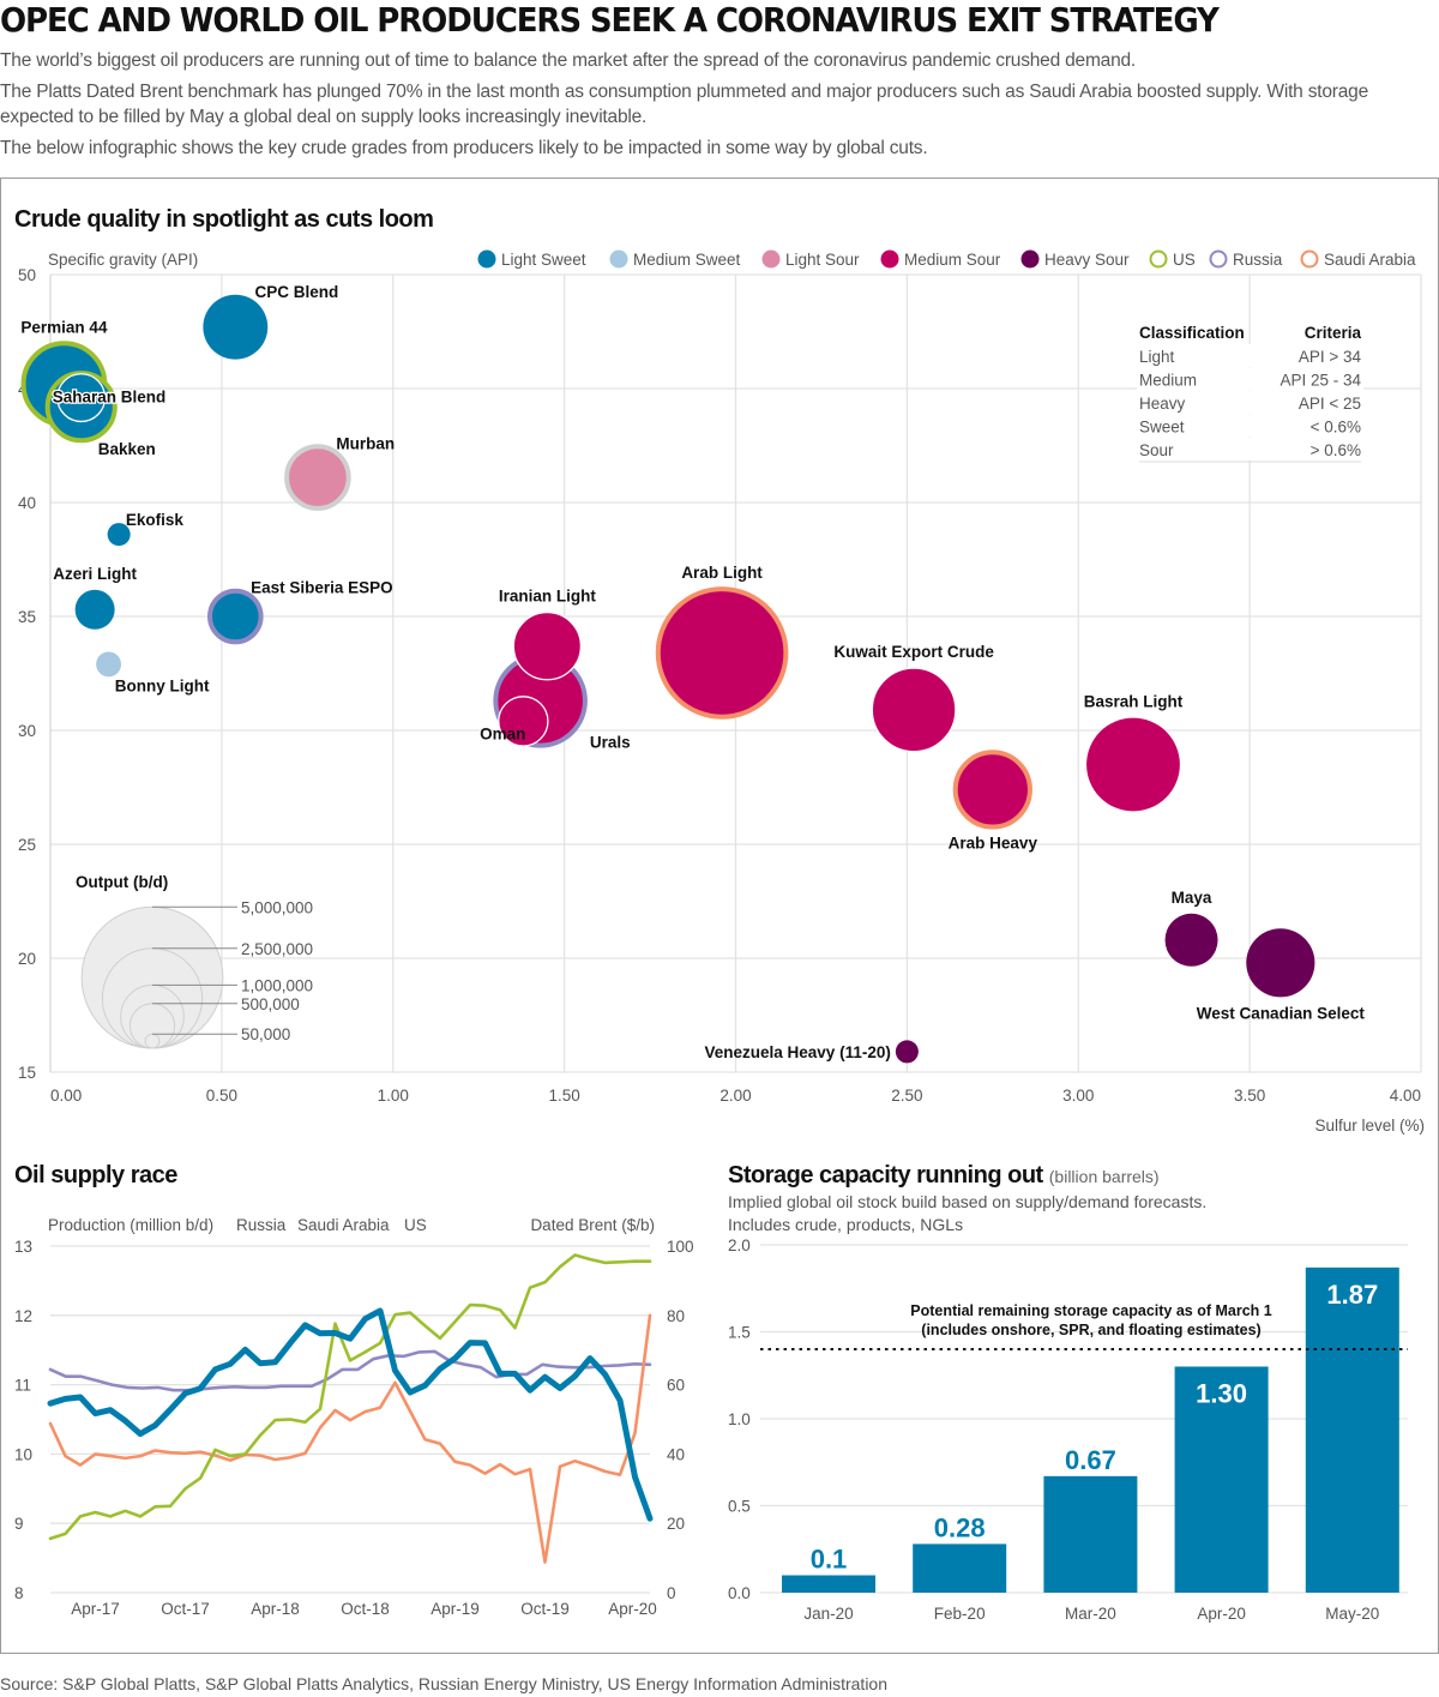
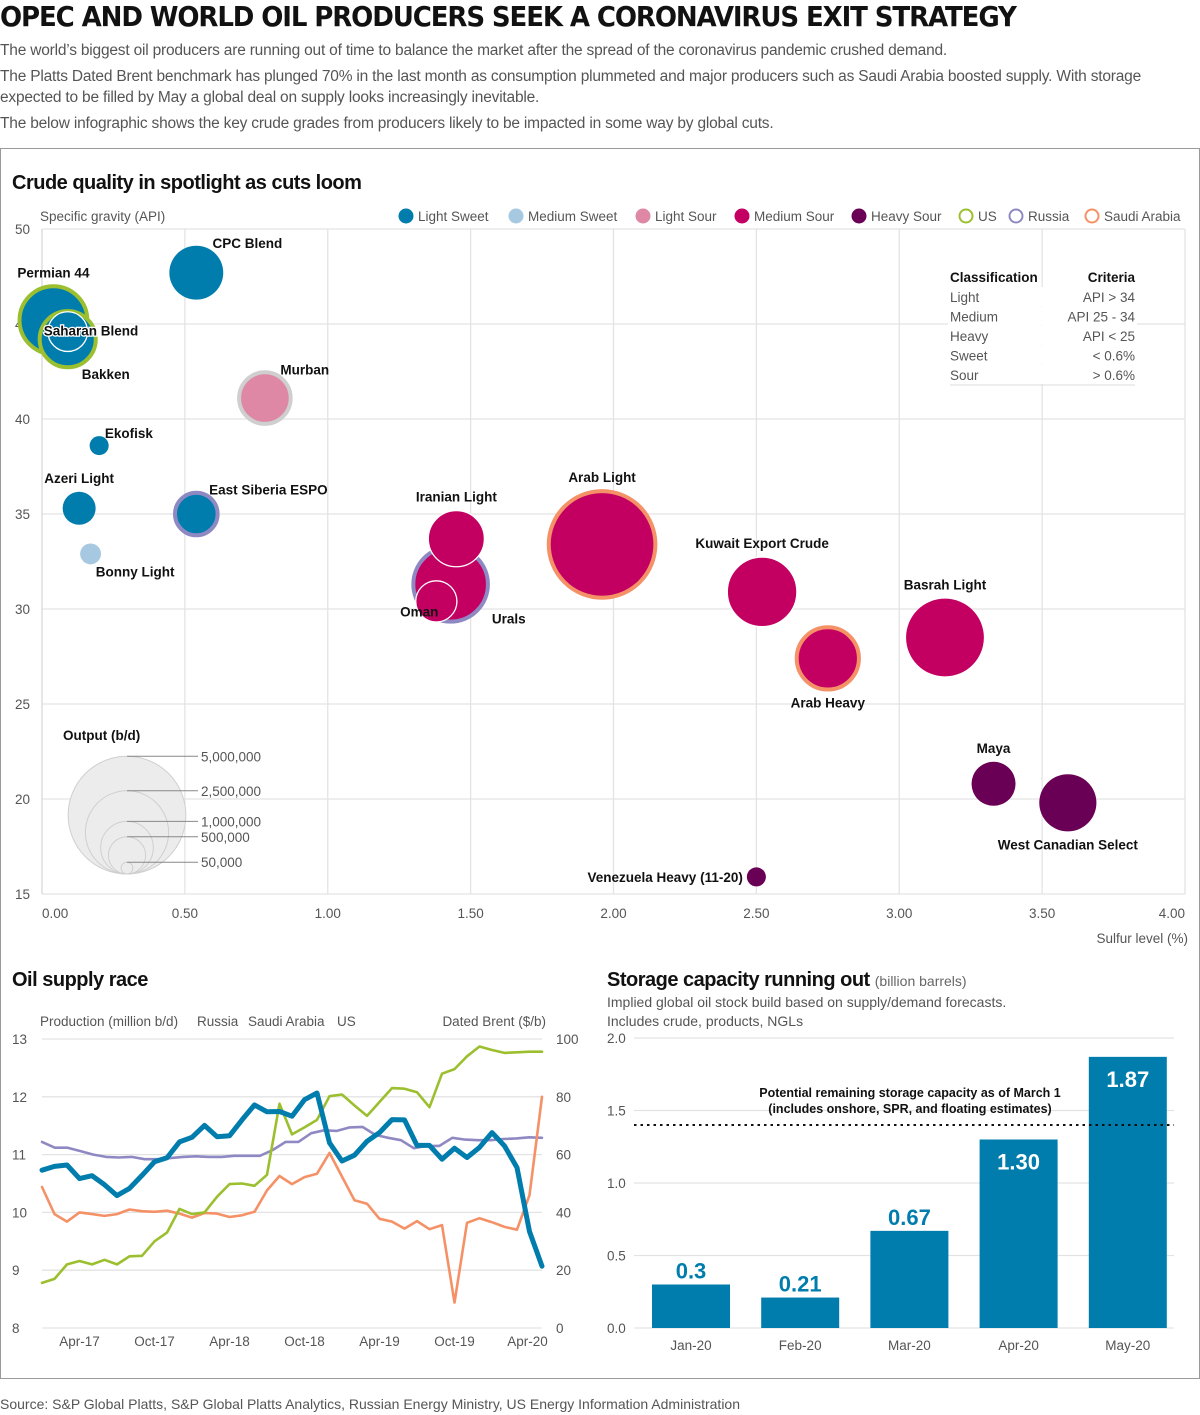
Storage capacity running out/Jan-20: 0.1 -> 0.3
Storage capacity running out/Feb-20: 0.28 -> 0.21
